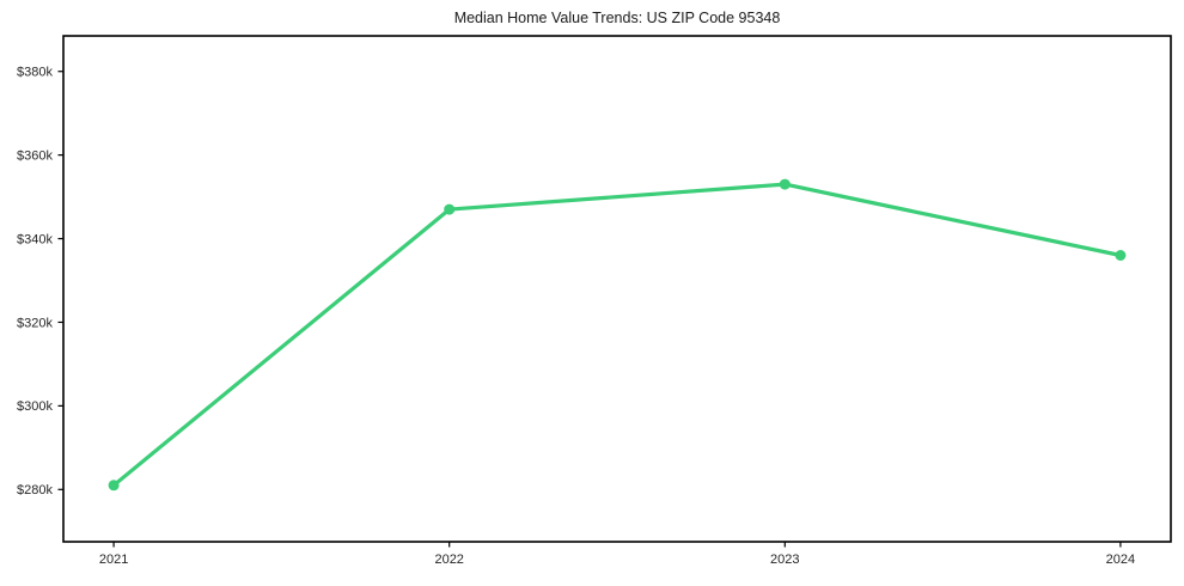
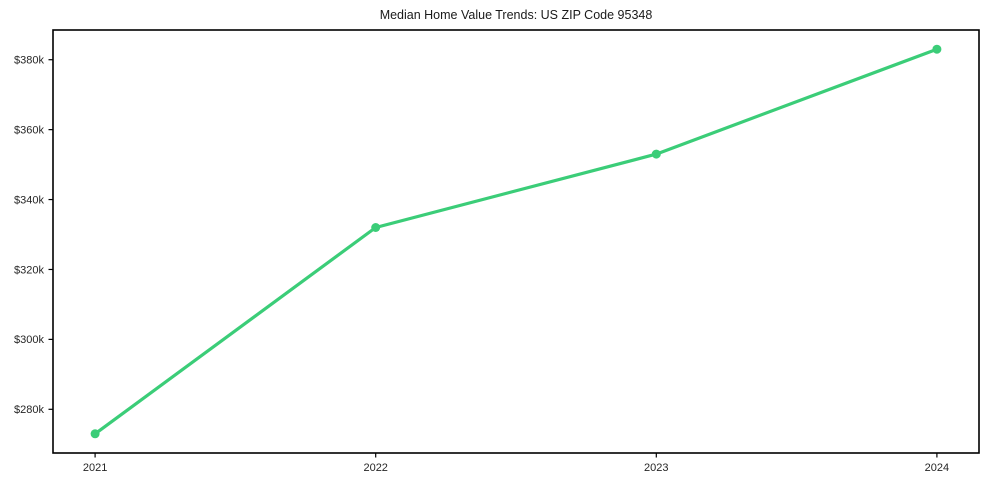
2021: $281k -> $273k
2022: $347k -> $332k
2024: $336k -> $383k
